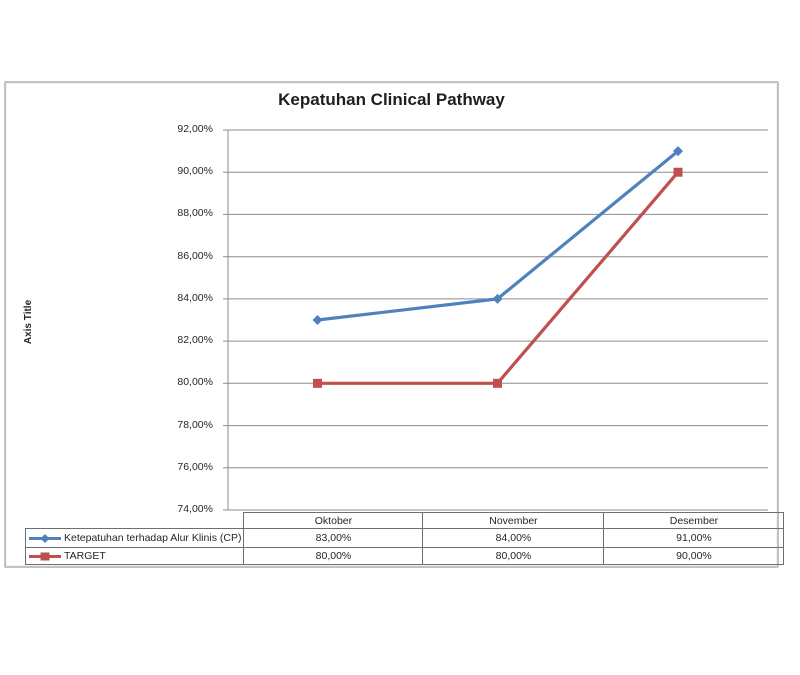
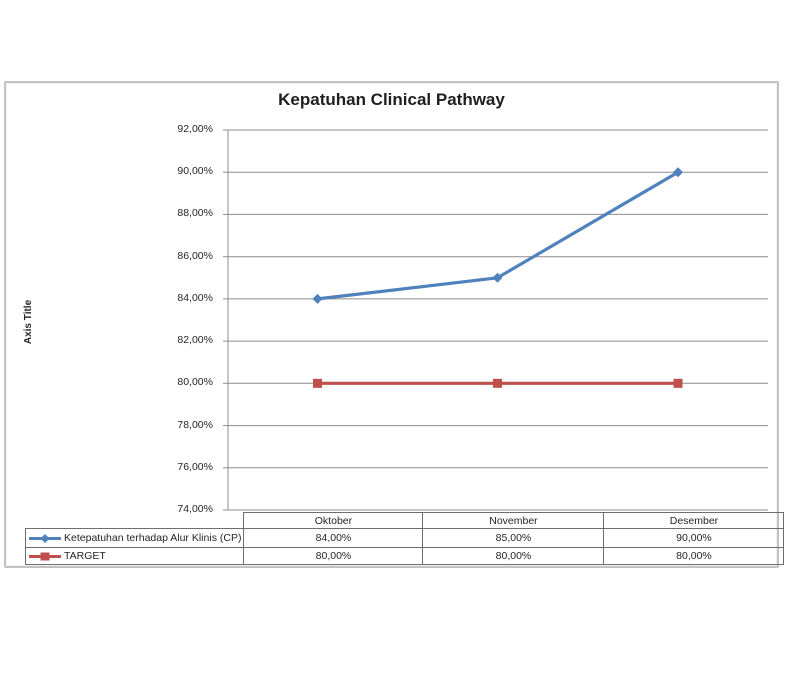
Ketepatuhan terhadap Alur Klinis (CP)/Oktober: 83,00% -> 84,00%
Ketepatuhan terhadap Alur Klinis (CP)/November: 84,00% -> 85,00%
Ketepatuhan terhadap Alur Klinis (CP)/Desember: 91,00% -> 90,00%
TARGET/Desember: 90,00% -> 80,00%
